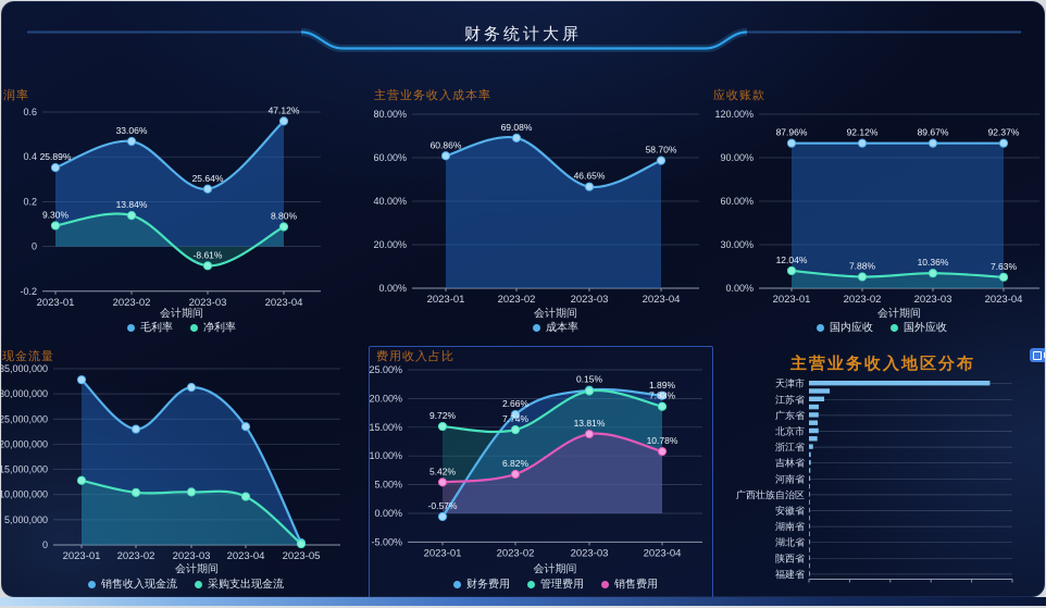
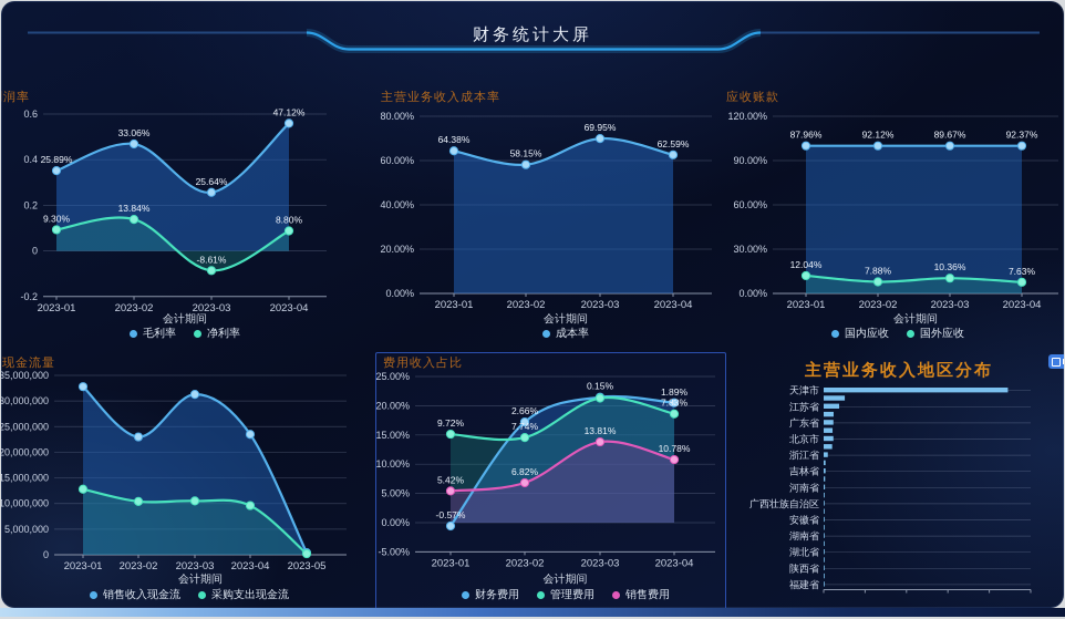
主营业务收入成本率/2023-01: 60.86% -> 64.38%
主营业务收入成本率/2023-02: 69.08% -> 58.15%
主营业务收入成本率/2023-03: 46.65% -> 69.95%
主营业务收入成本率/2023-04: 58.70% -> 62.59%
